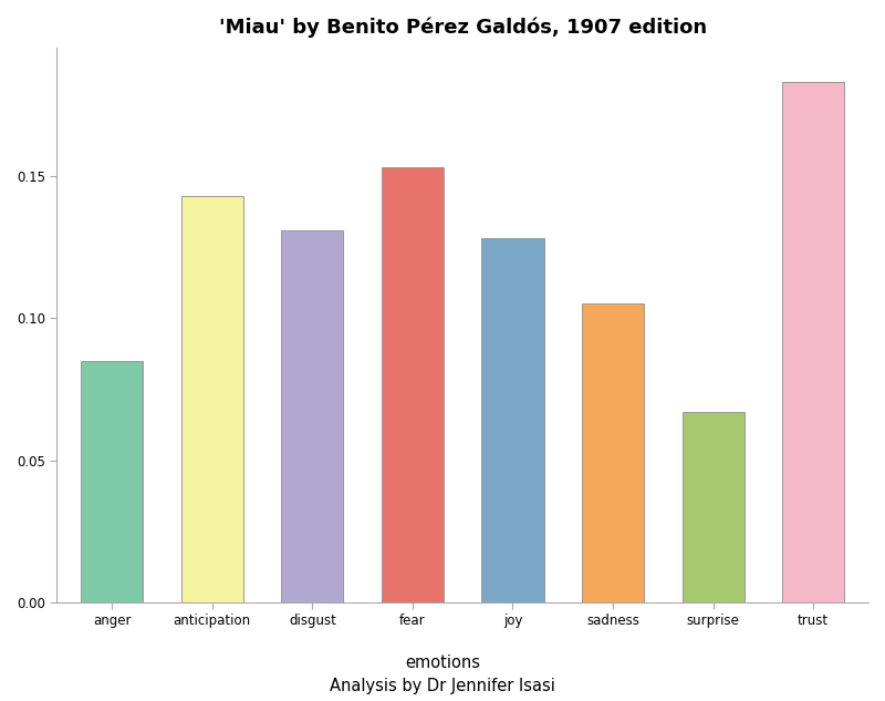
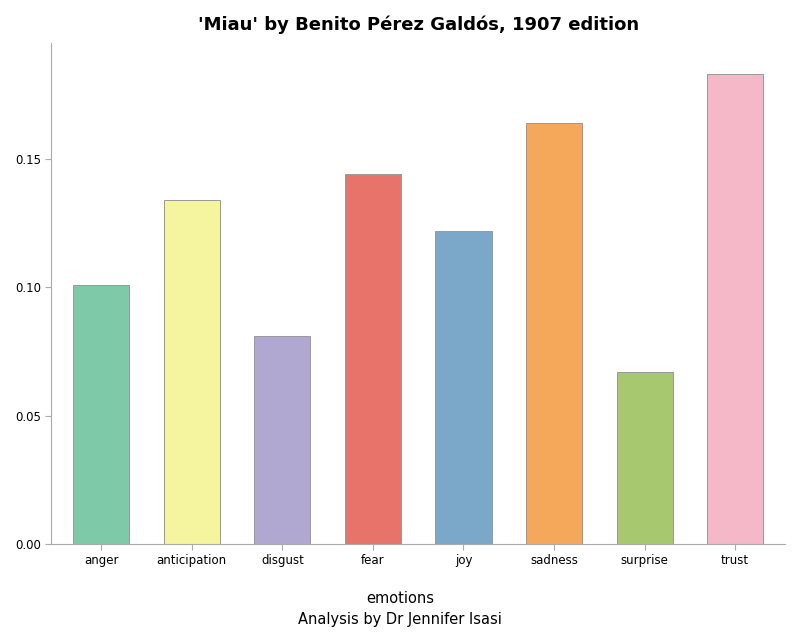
anger: 0.085 -> 0.101
anticipation: 0.143 -> 0.134
disgust: 0.131 -> 0.081
fear: 0.153 -> 0.144
joy: 0.128 -> 0.122
sadness: 0.105 -> 0.164
